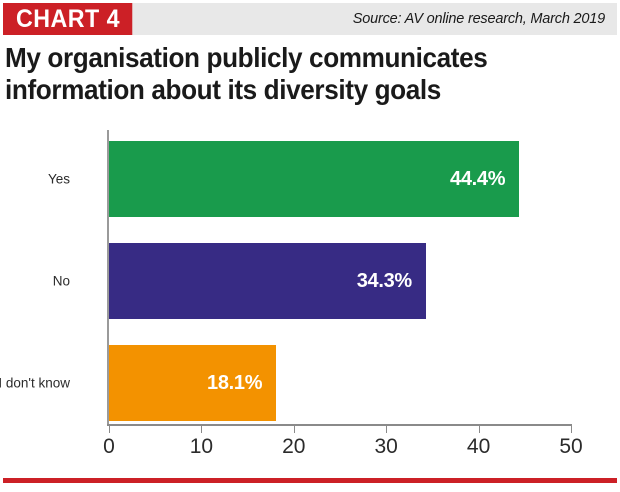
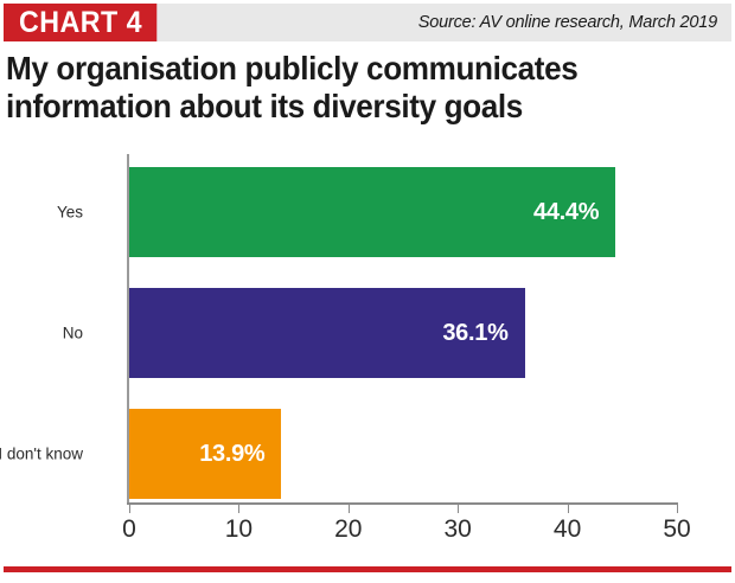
No: 34.3% -> 36.1%
I don't know: 18.1% -> 13.9%
